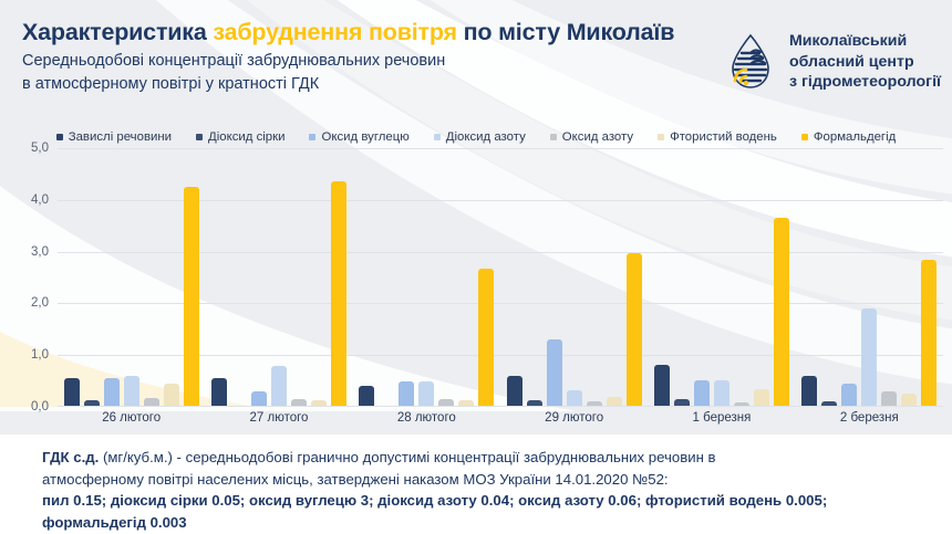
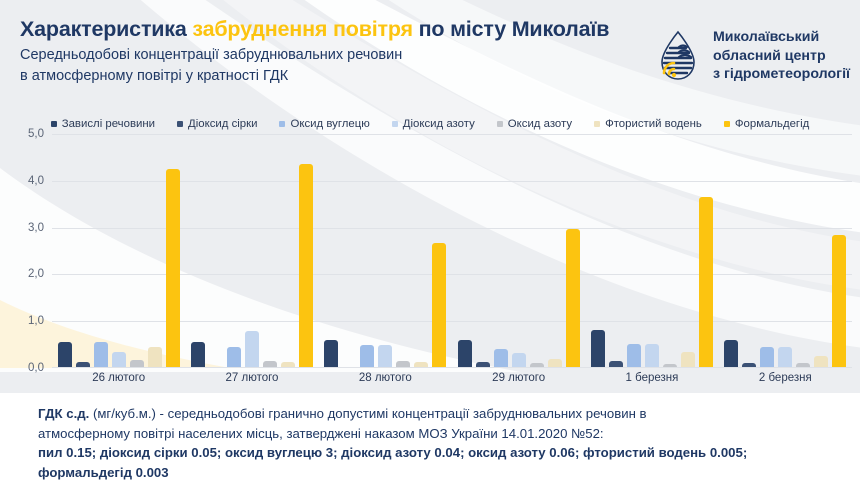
Діоксид азоту/26 лютого: 0,6 -> 0,3
Оксид вуглецю/27 лютого: 0,3 -> 0,5
Завислі речовини/28 лютого: 0,4 -> 0,6
Оксид вуглецю/29 лютого: 1,3 -> 0,4
Діоксид азоту/2 березня: 1,9 -> 0,5
Оксид азоту/2 березня: 0,3 -> 0,1
